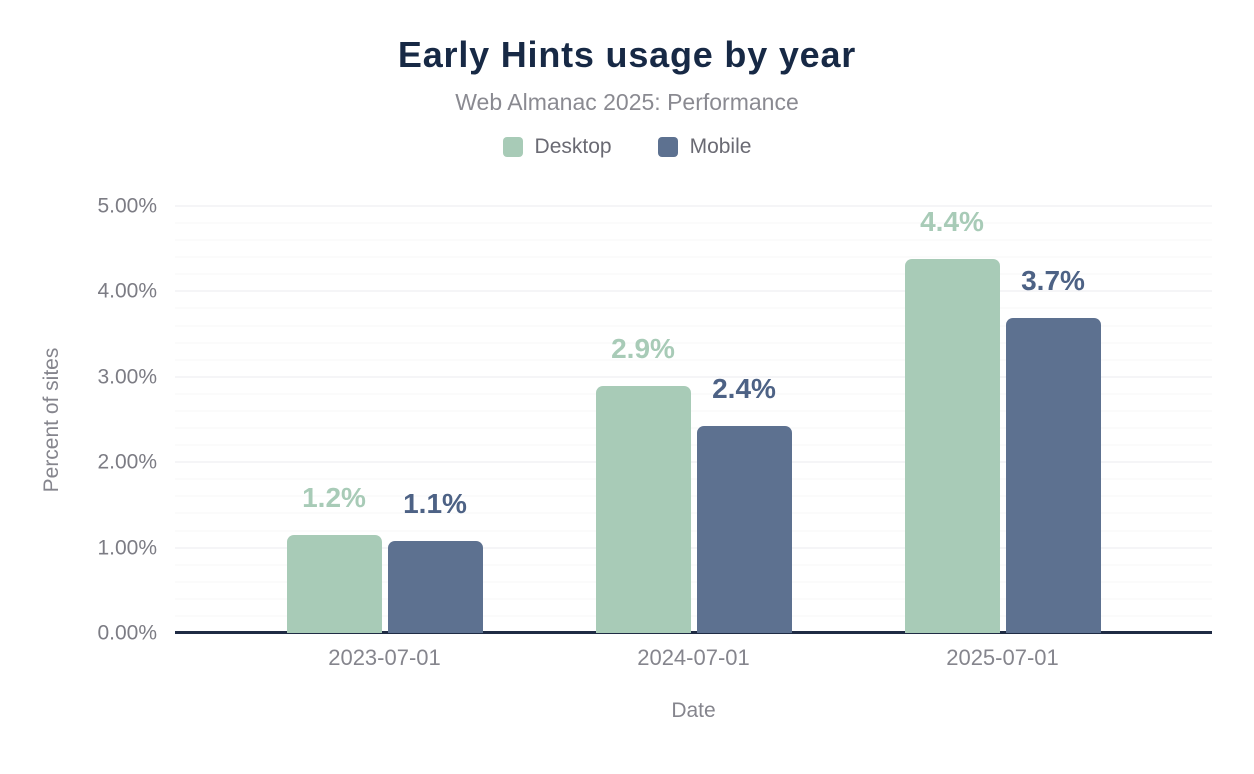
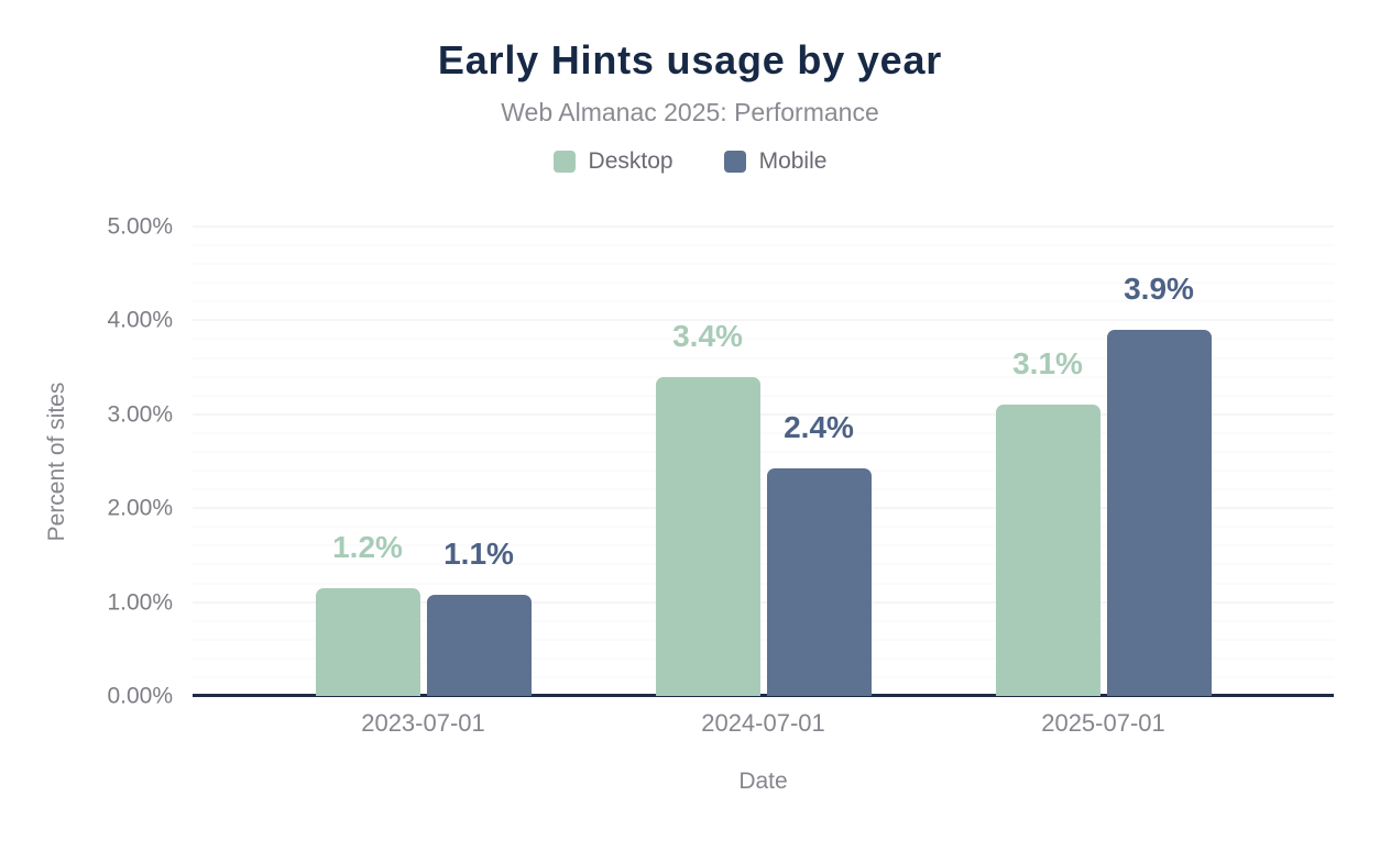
Desktop/2024-07-01: 2.9% -> 3.4%
Desktop/2025-07-01: 4.4% -> 3.1%
Mobile/2025-07-01: 3.7% -> 3.9%
